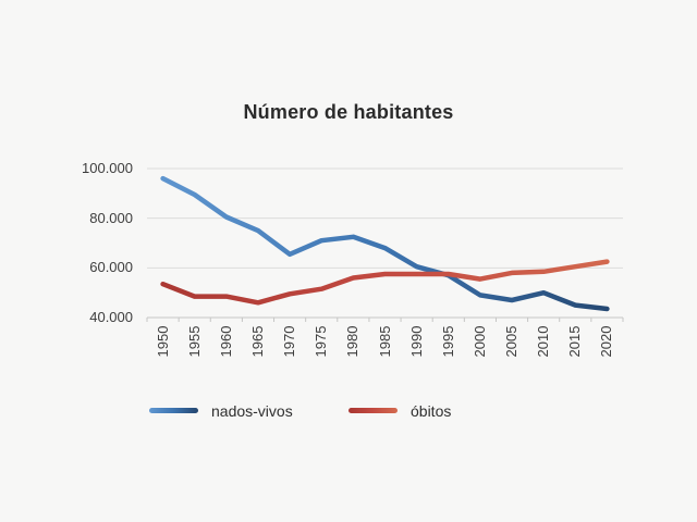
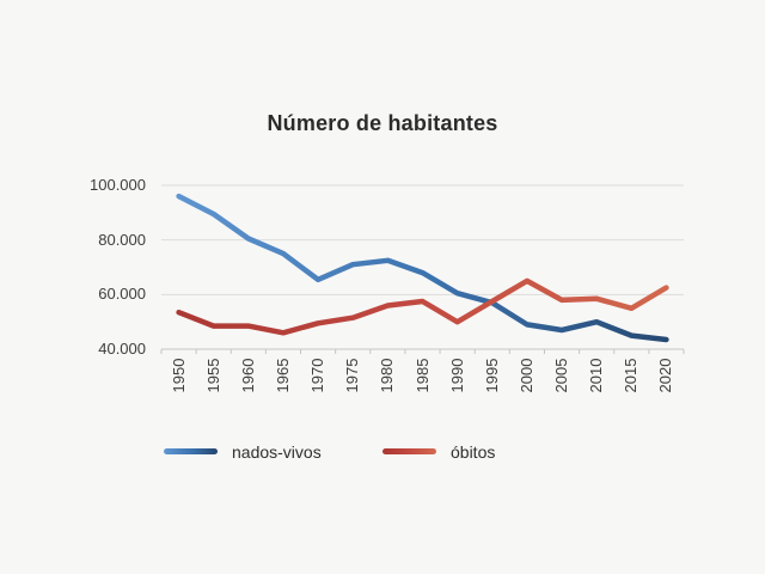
óbitos/1990: 58000 -> 50000
óbitos/2000: 56000 -> 65000
óbitos/2015: 60000 -> 55000
